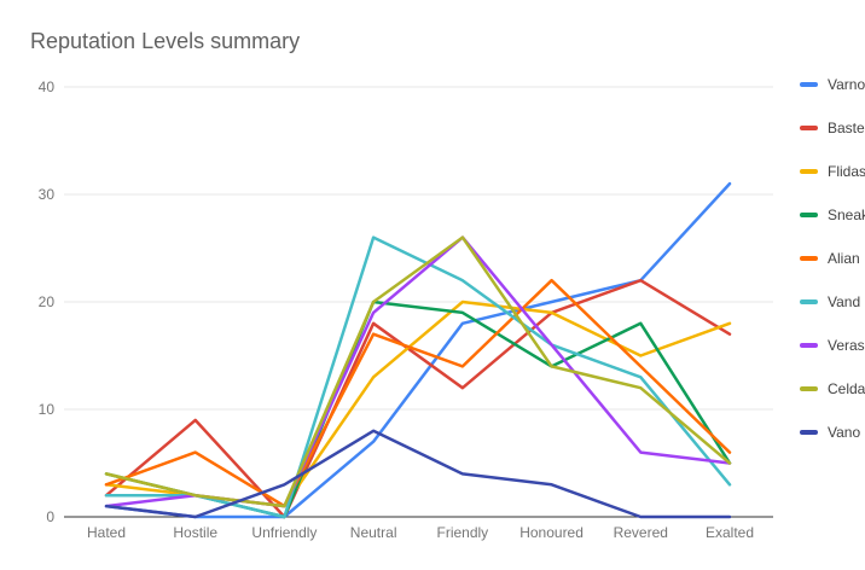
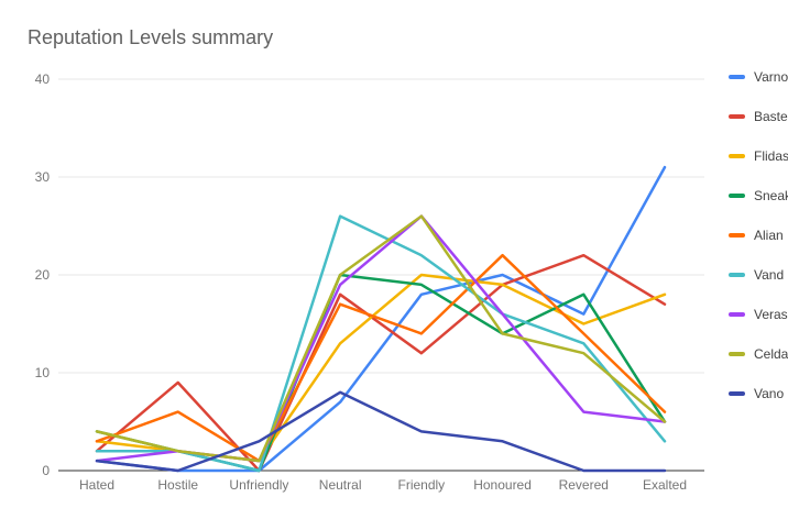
Varno/Revered: 22 -> 16
